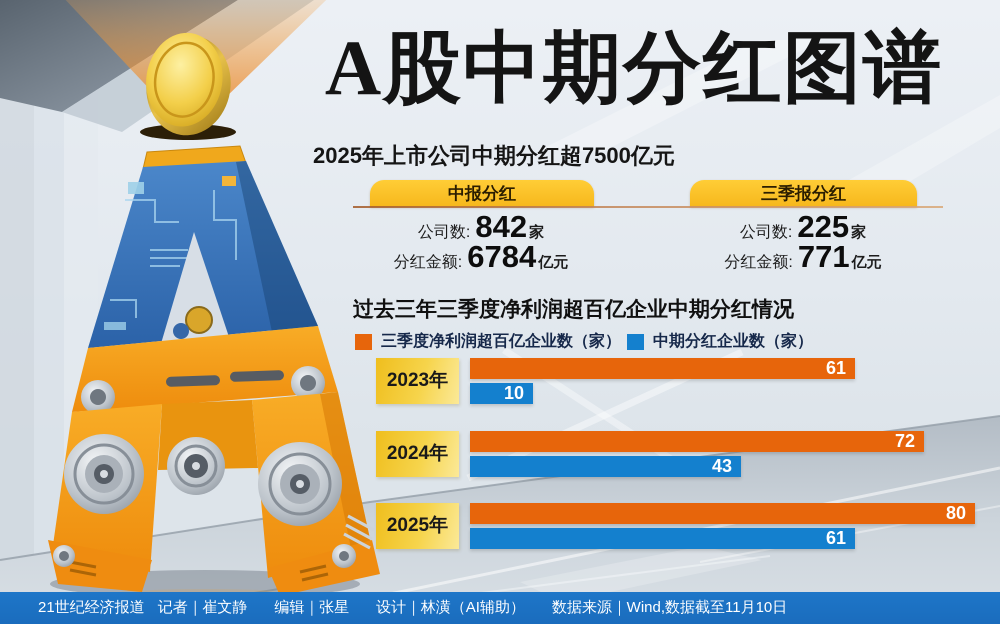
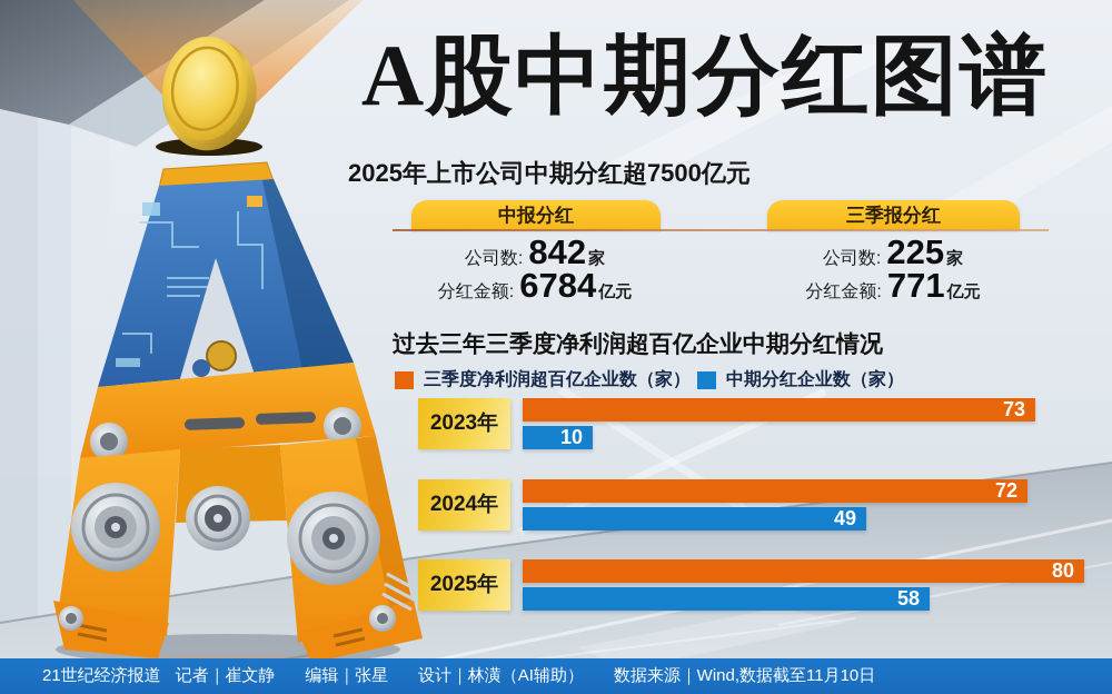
三季度净利润超百亿企业数（家）/2023年: 61 -> 73
中期分红企业数（家）/2024年: 43 -> 49
中期分红企业数（家）/2025年: 61 -> 58
